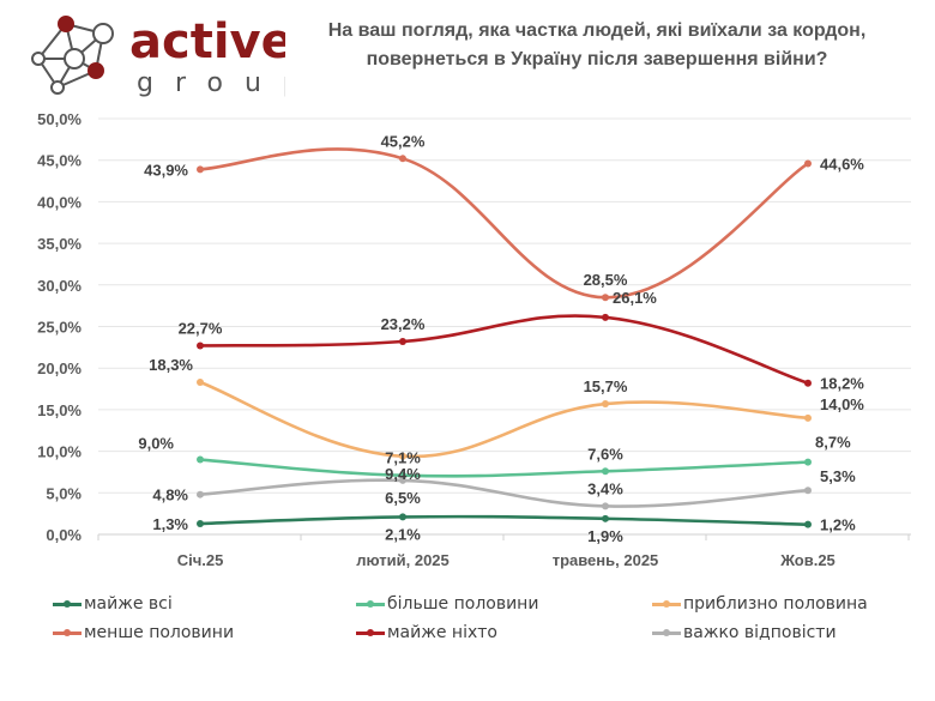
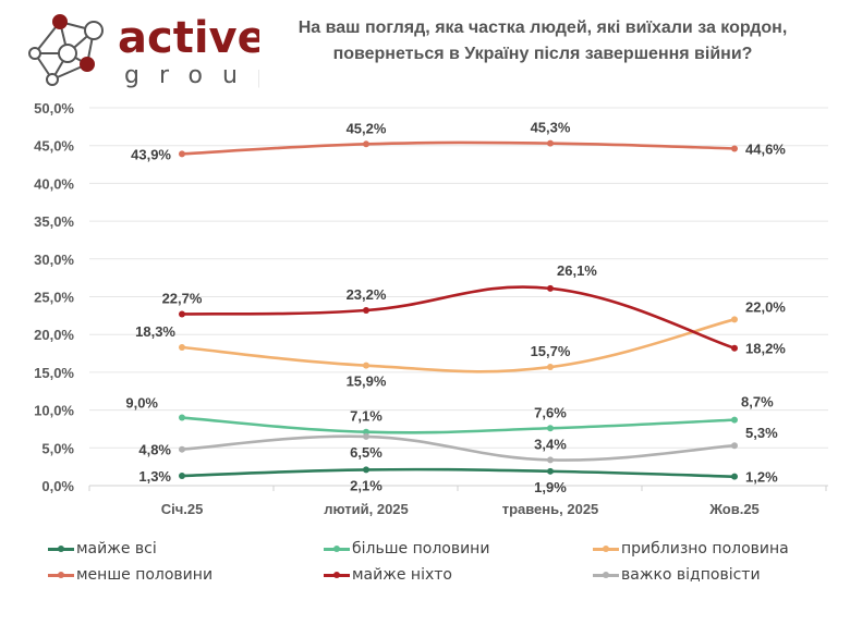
приблизно половина/лютий, 2025: 9,4% -> 15,9%
менше половини/травень, 2025: 28,5% -> 45,3%
приблизно половина/Жов.25: 14,0% -> 22,0%
